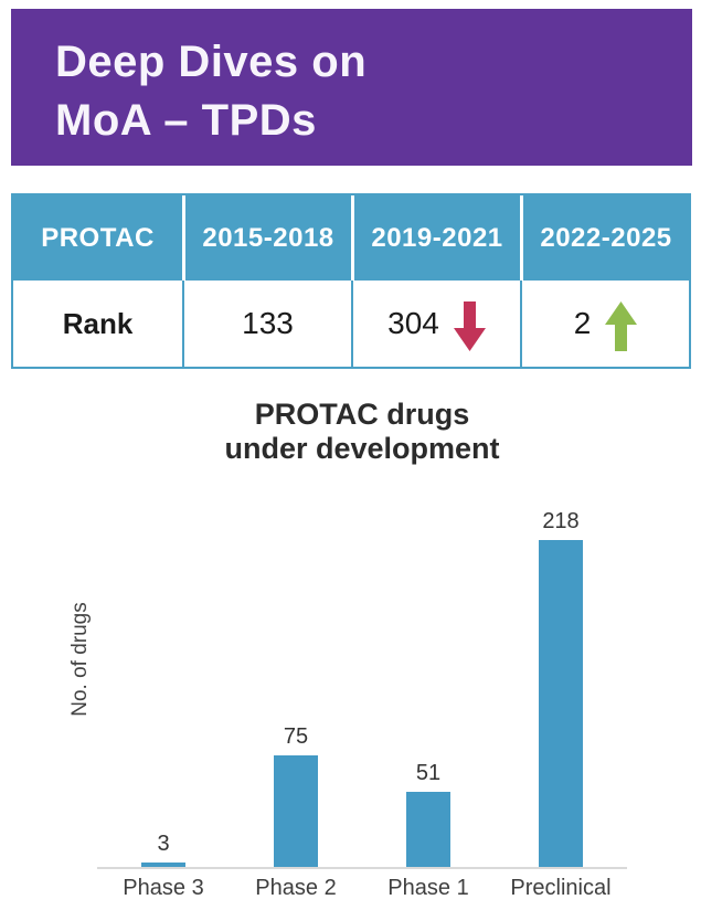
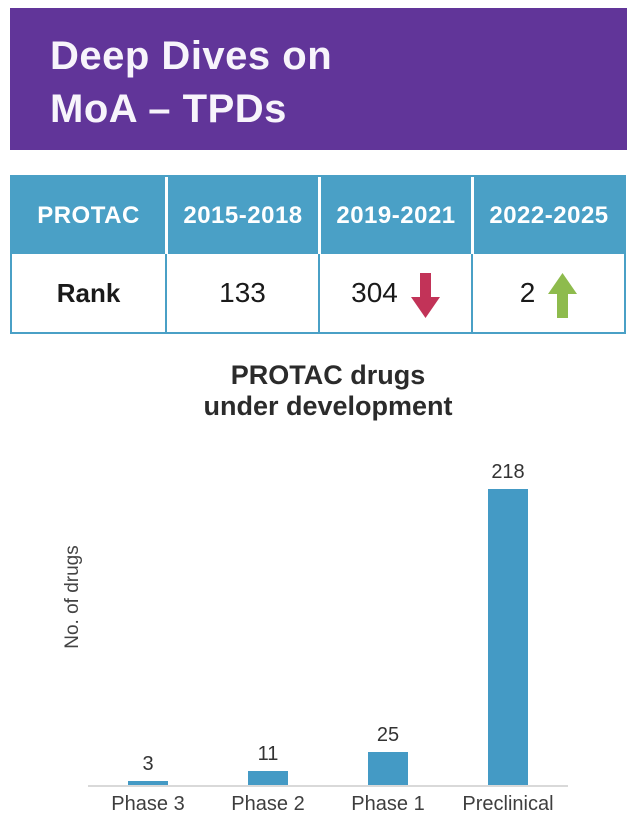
Phase 2: 75 -> 11
Phase 1: 51 -> 25
